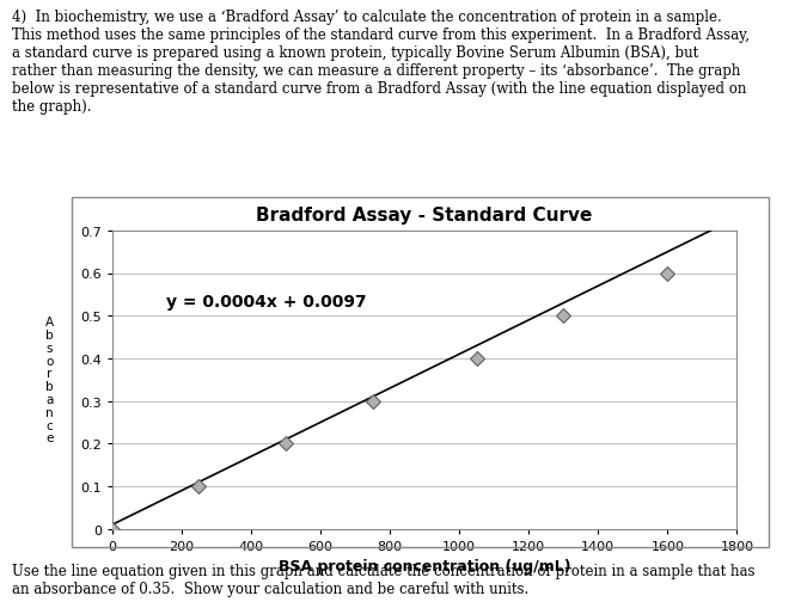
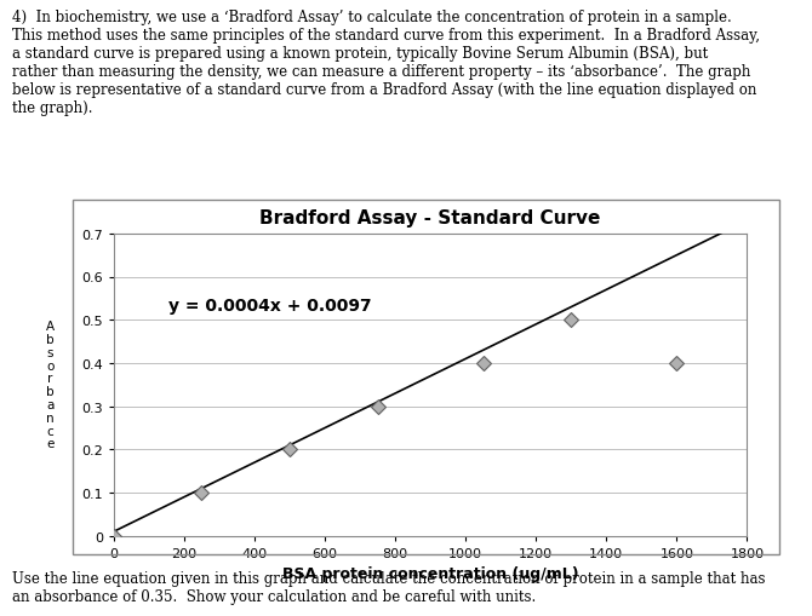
1600: 0.6 -> 0.4
